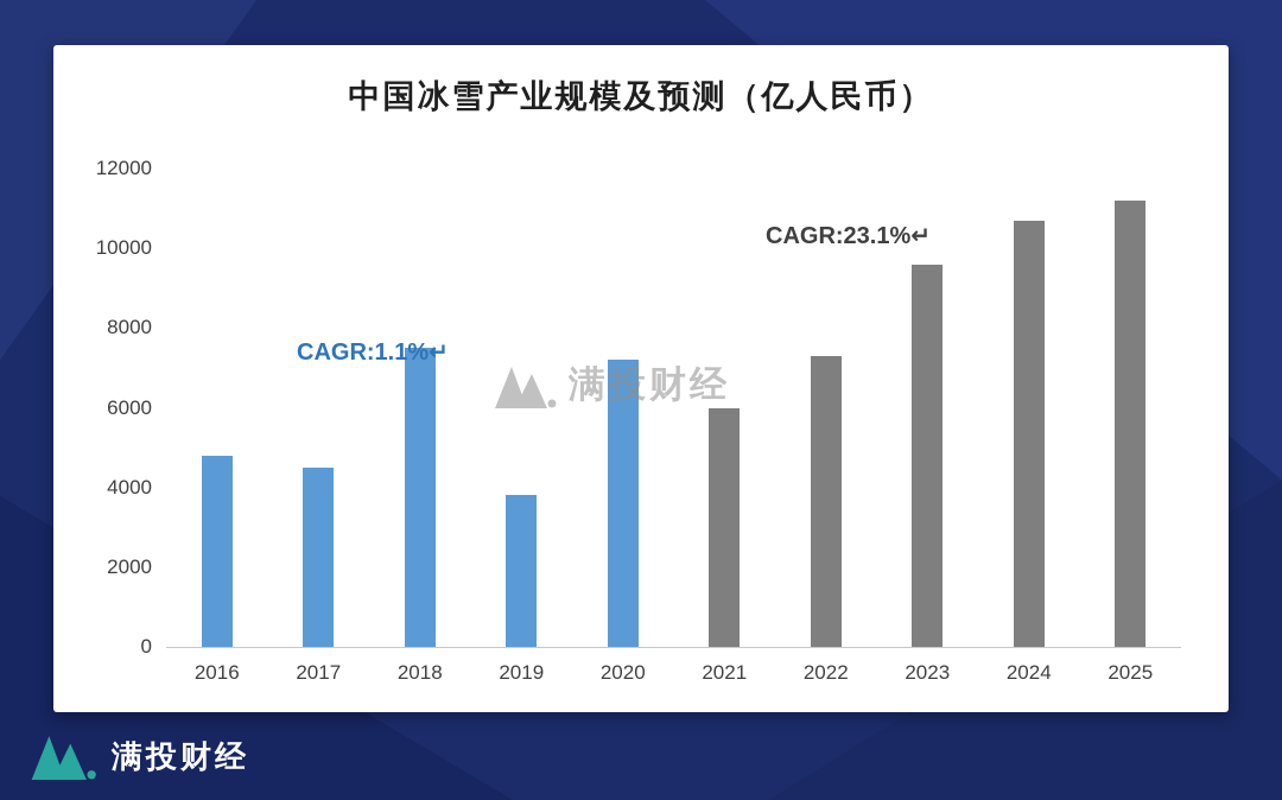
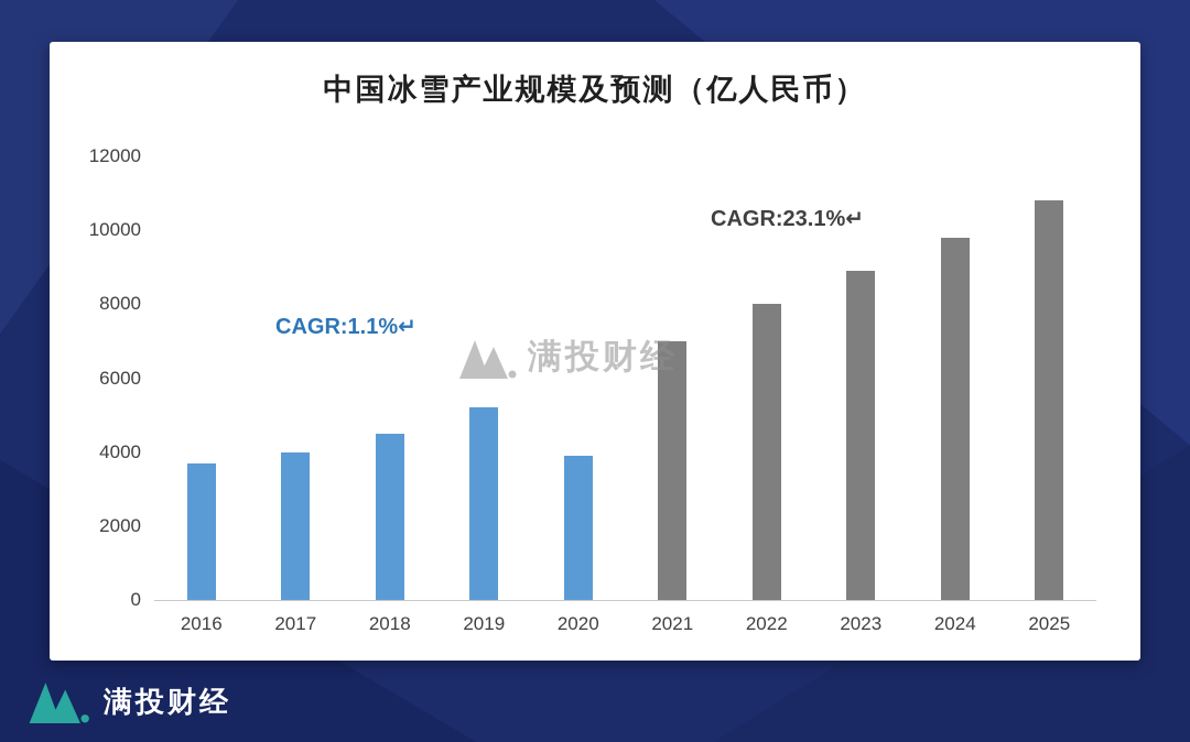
2016: 4800 -> 3700
2017: 4500 -> 4000
2018: 7500 -> 4500
2019: 3800 -> 5200
2020: 7200 -> 3900
2021: 6000 -> 7000
2022: 7300 -> 8000
2023: 9600 -> 8900
2024: 10700 -> 9800
2025: 11200 -> 10800
